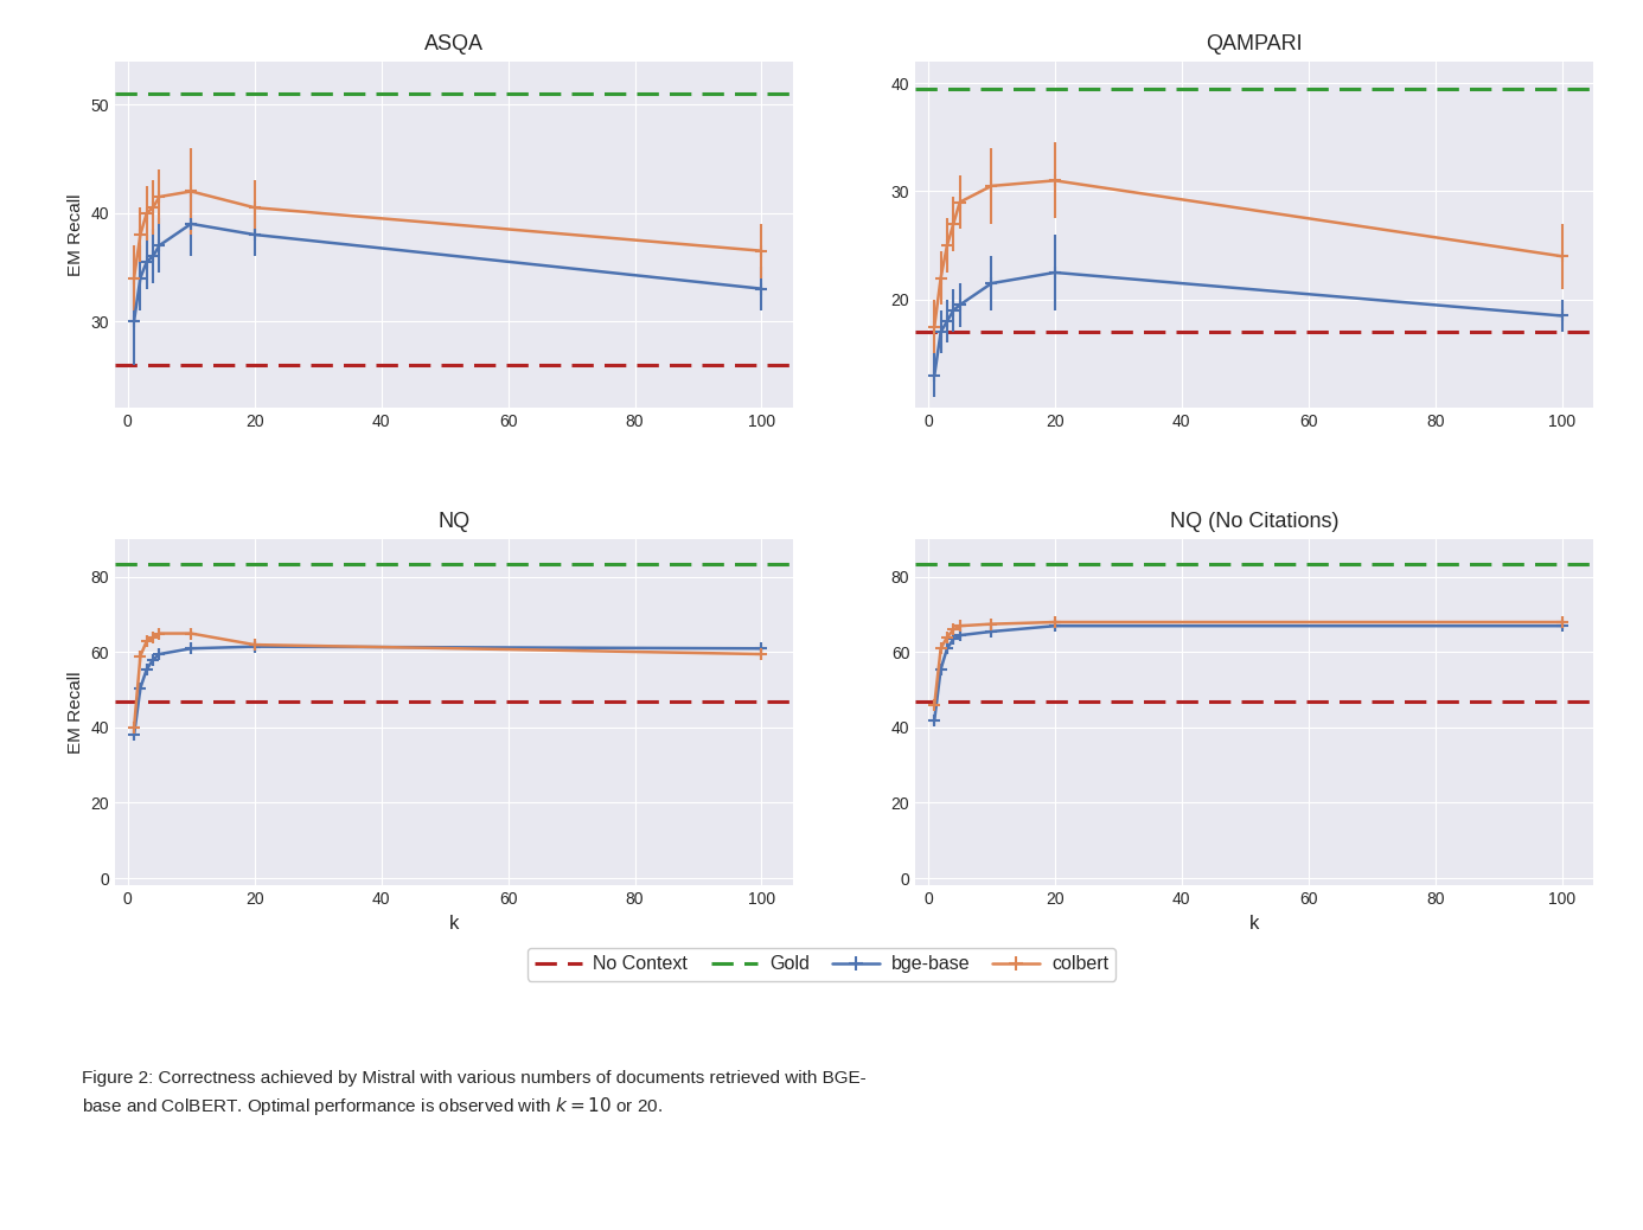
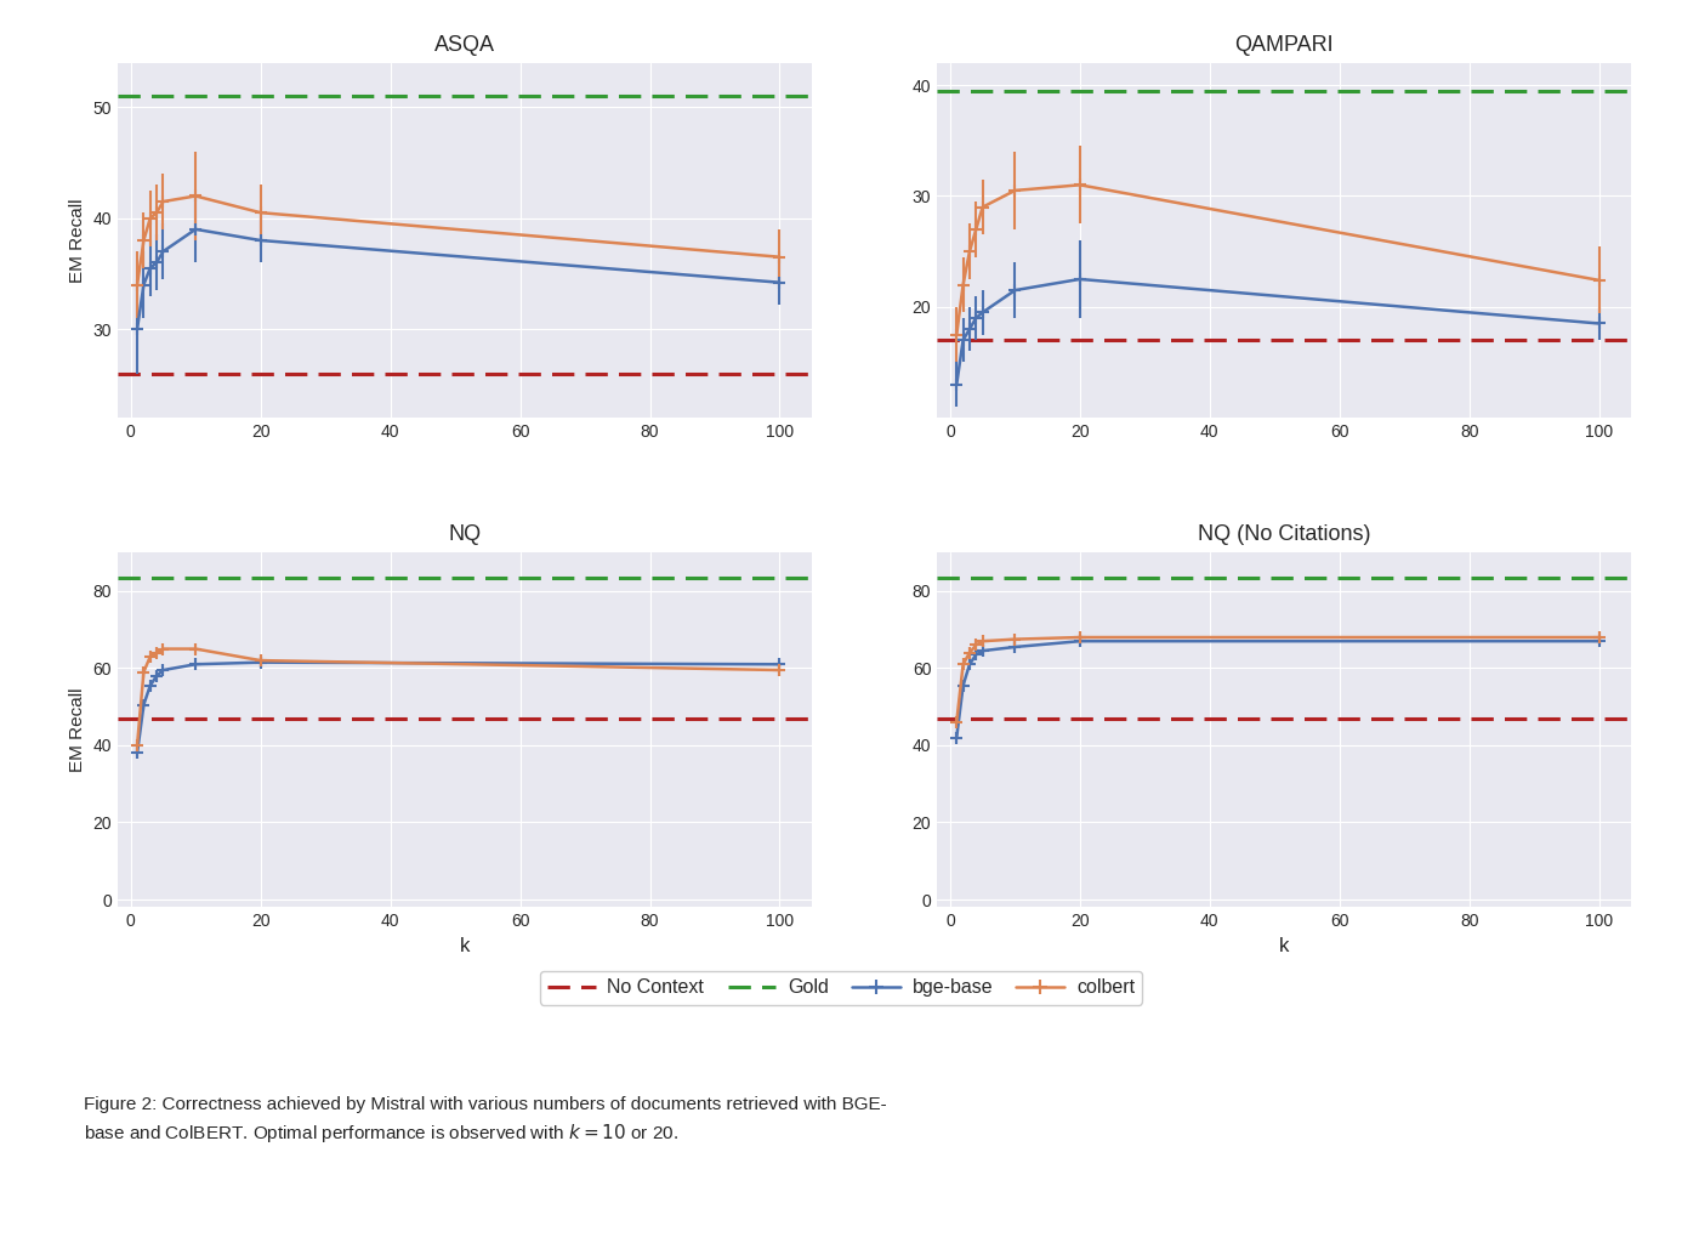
ASQA/bge-base/100: 33.0 -> 34.2
QAMPARI/colbert/100: 24.0 -> 22.4
